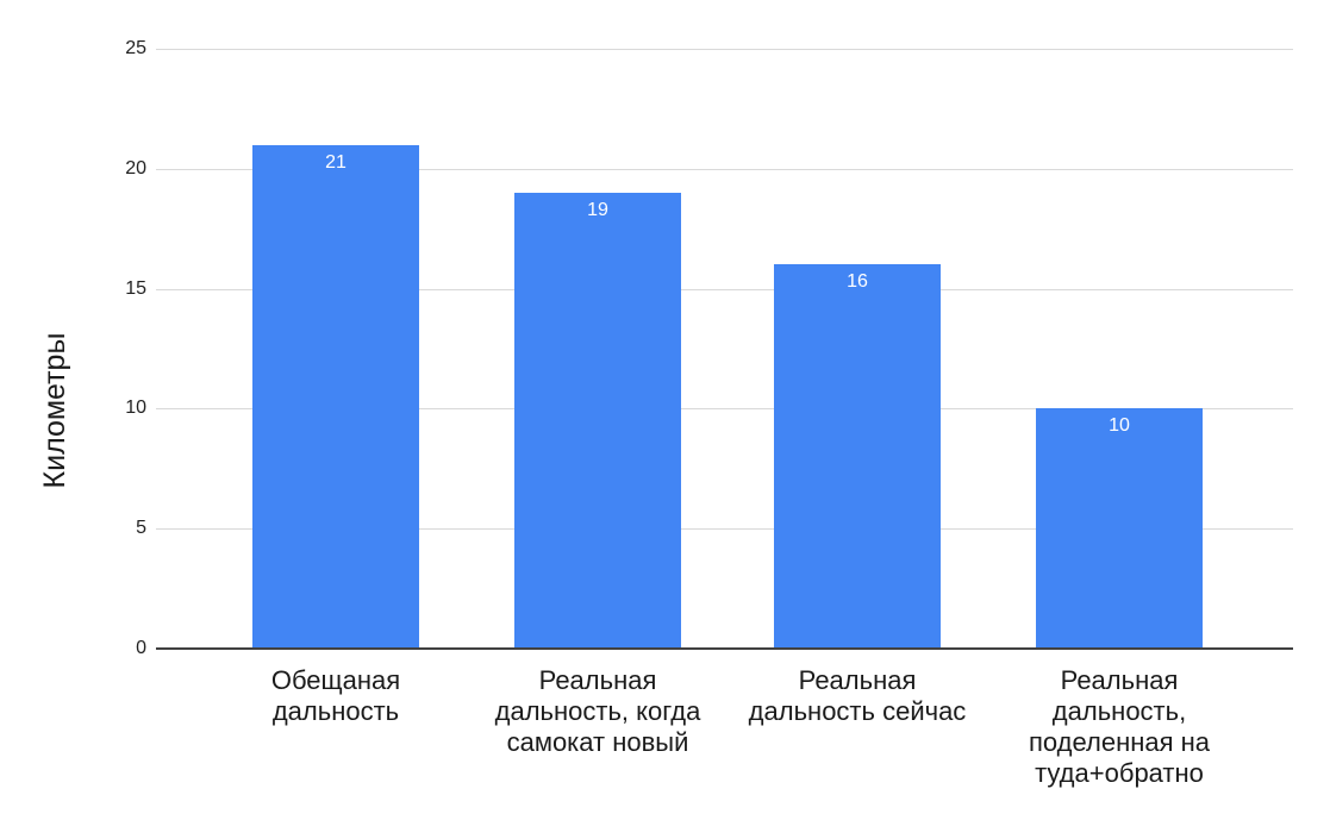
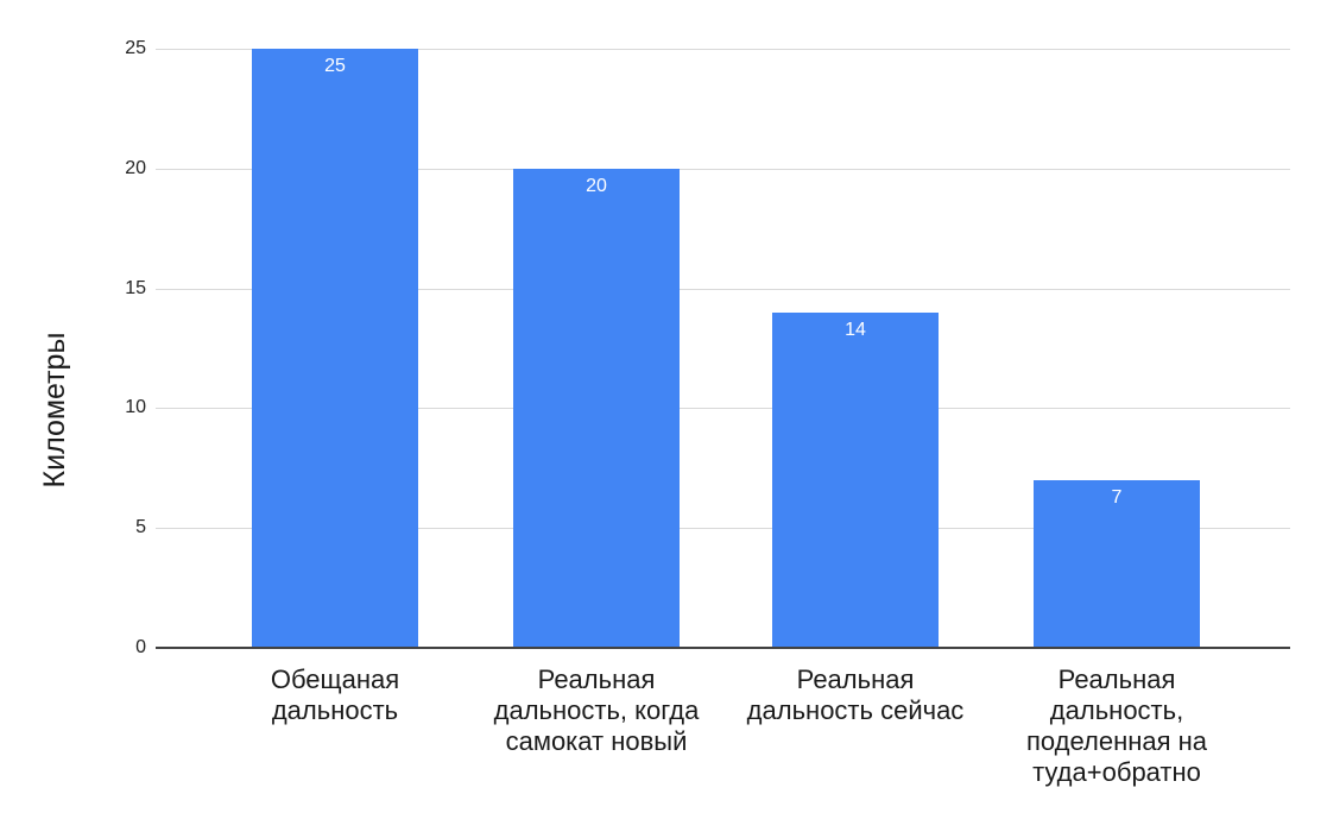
Обещаная дальность: 21 -> 25
Реальная дальность, когда самокат новый: 19 -> 20
Реальная дальность сейчас: 16 -> 14
Реальная дальность, поделенная на туда+обратно: 10 -> 7
